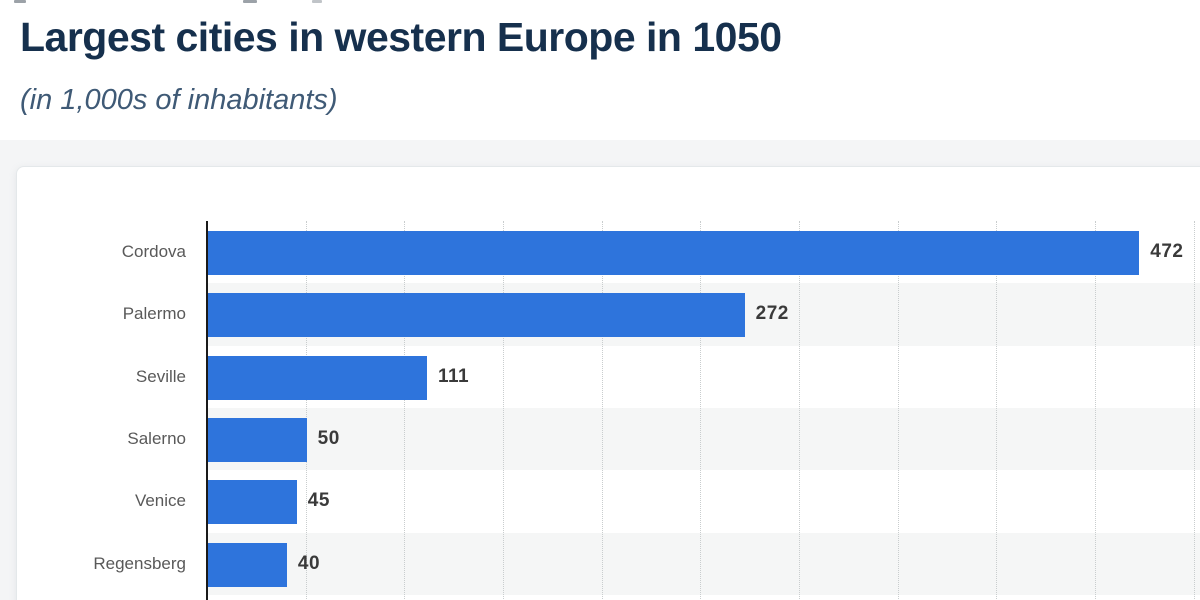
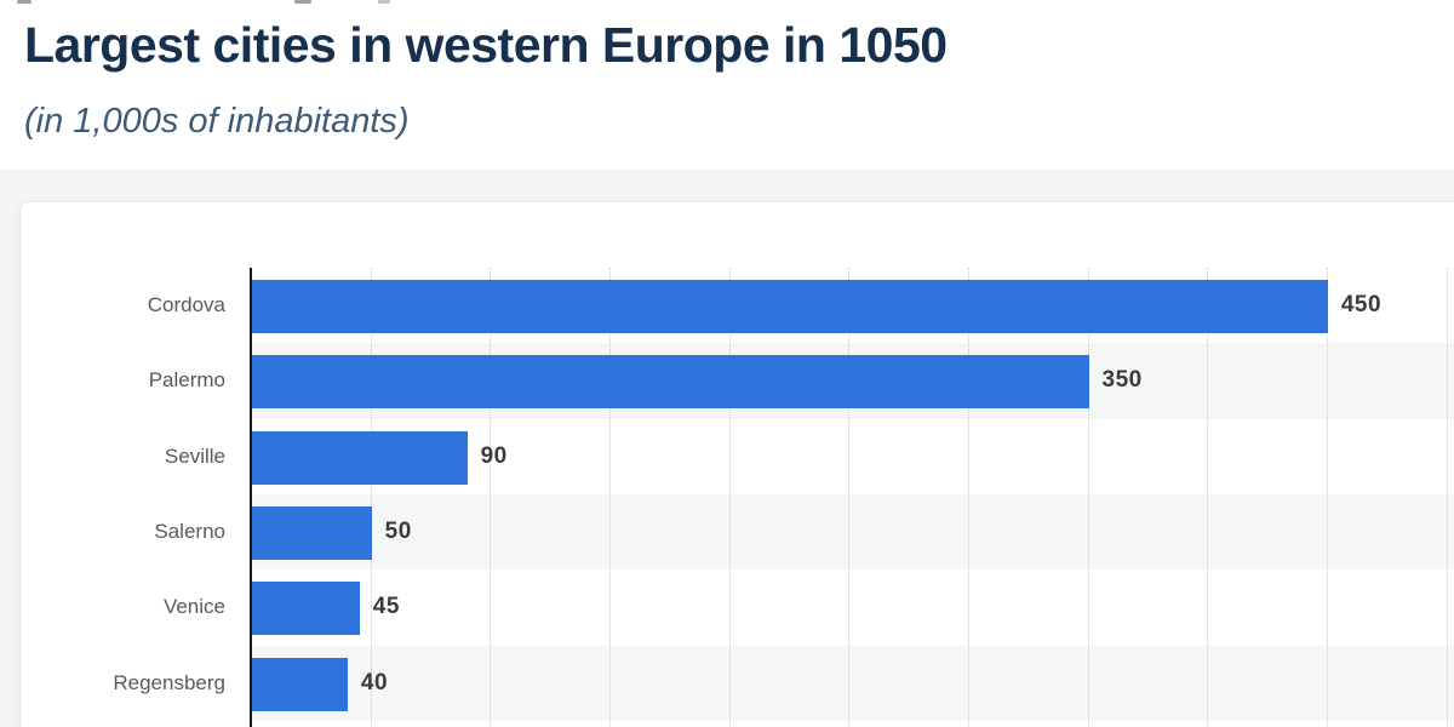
Cordova: 472 -> 450
Palermo: 272 -> 350
Seville: 111 -> 90
